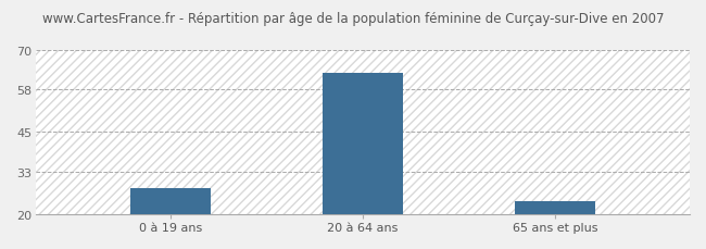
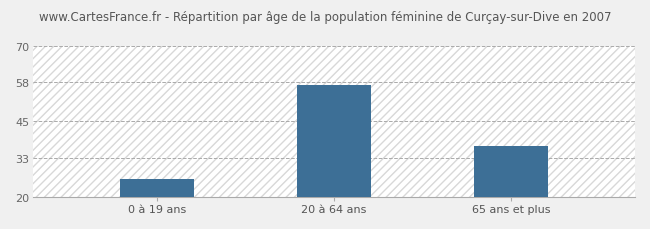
0 à 19 ans: 28 -> 26
20 à 64 ans: 63 -> 57
65 ans et plus: 24 -> 37
